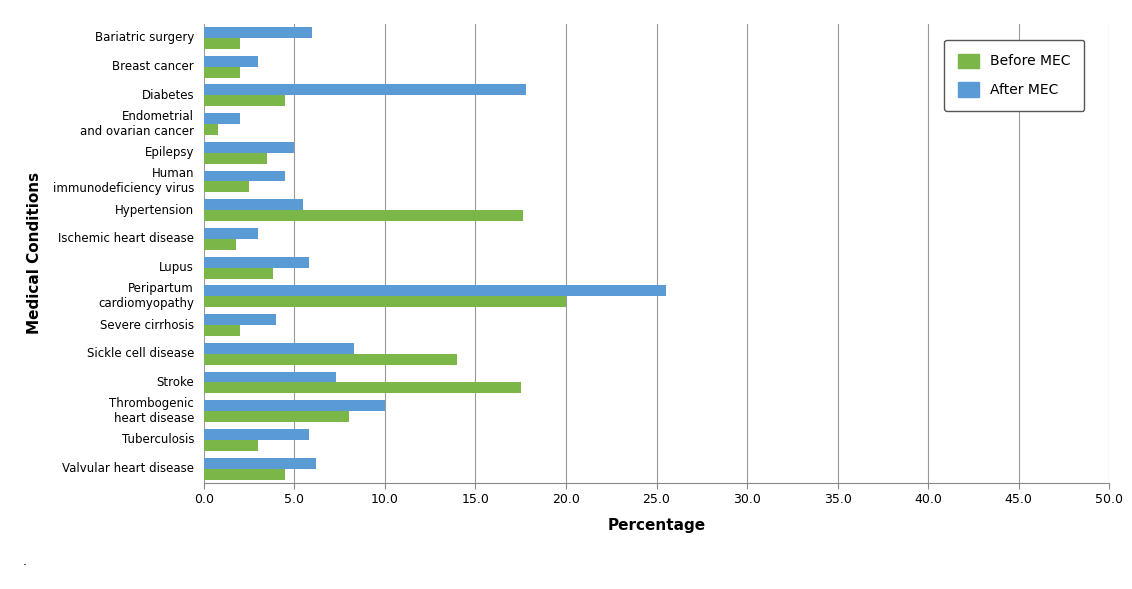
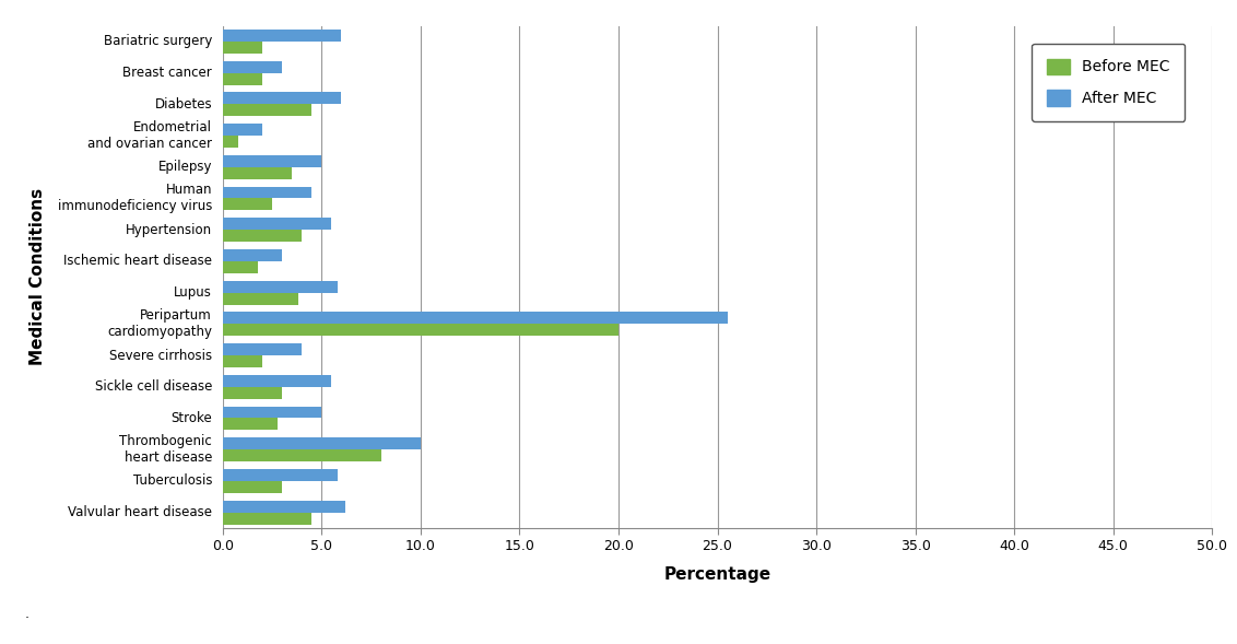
After MEC/Diabetes: 17.8 -> 6.0
Before MEC/Hypertension: 17.6 -> 4.0
After MEC/Sickle cell disease: 8.3 -> 5.5
Before MEC/Sickle cell disease: 14.0 -> 3.0
After MEC/Stroke: 7.3 -> 5.0
Before MEC/Stroke: 17.5 -> 2.8
